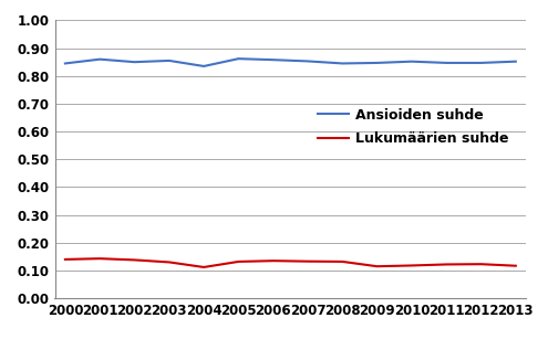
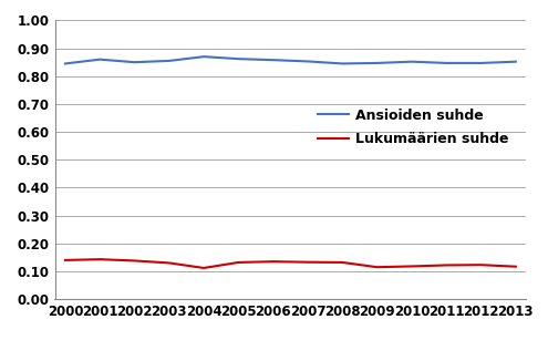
Ansioiden suhde/2004: 0.835 -> 0.870
